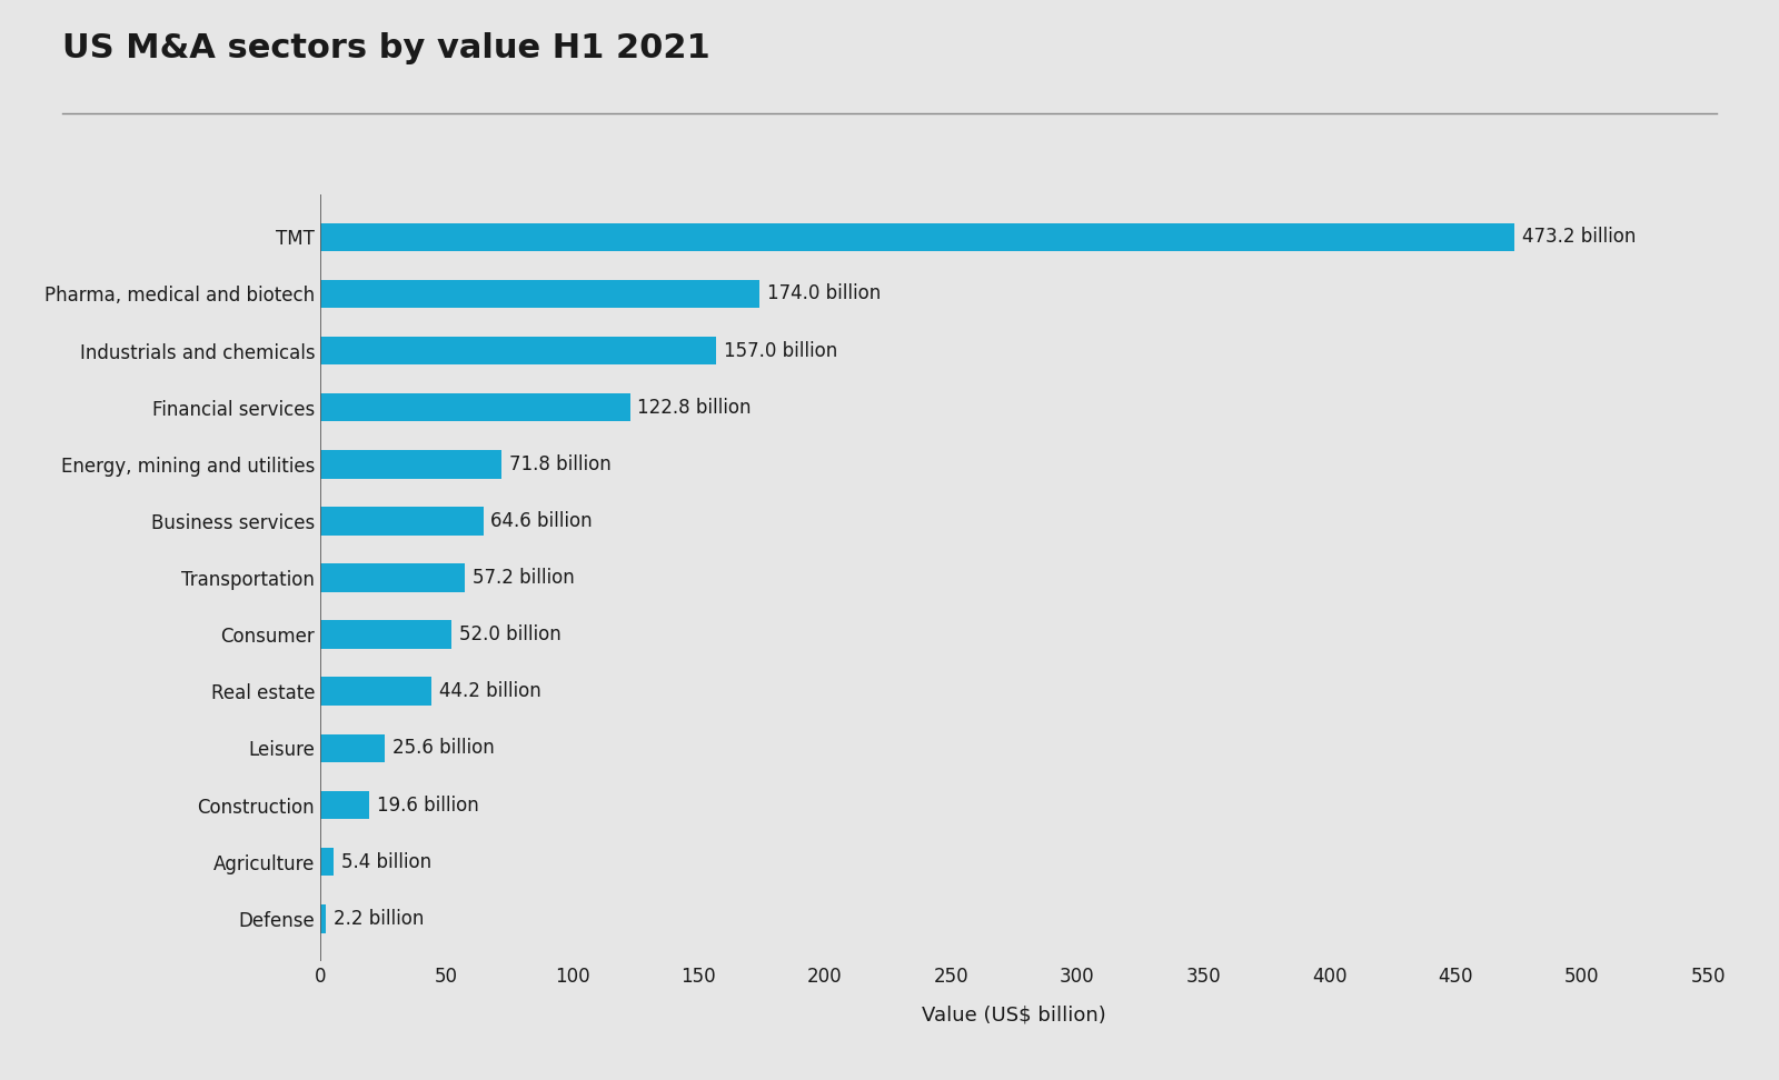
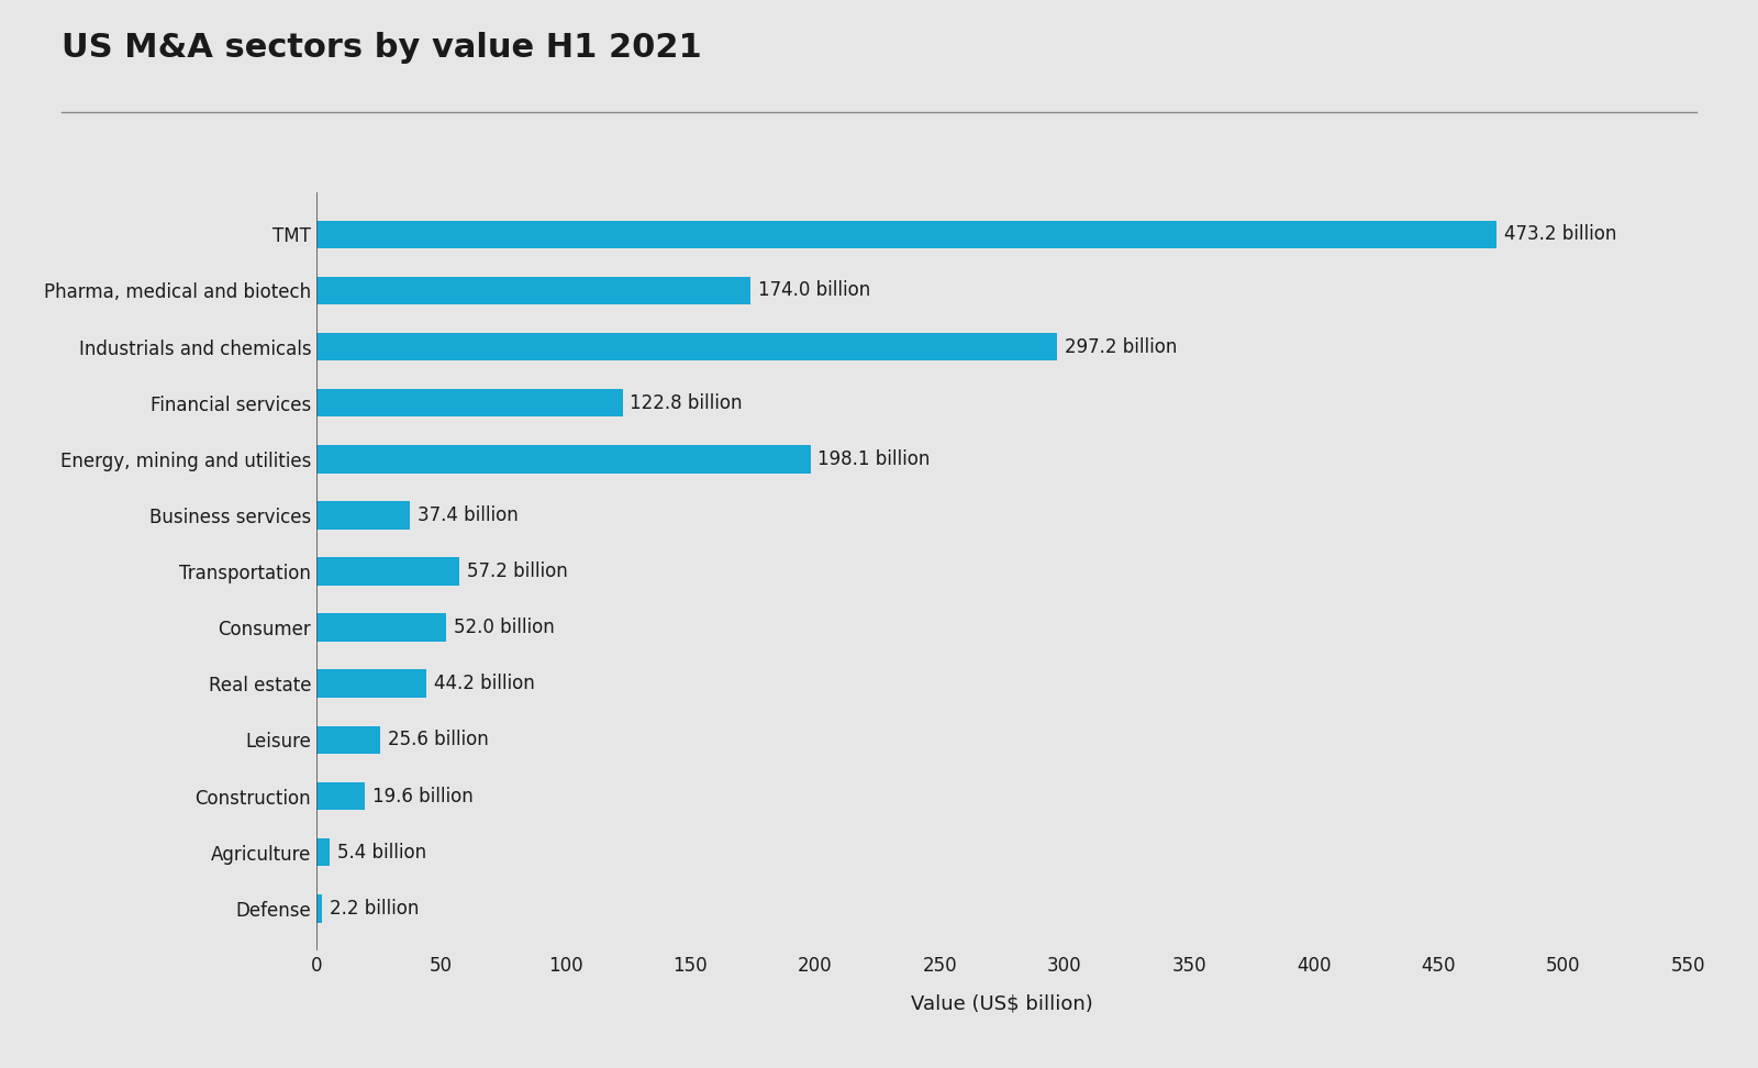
Industrials and chemicals: 157.0 -> 297.2
Energy, mining and utilities: 71.8 -> 198.1
Business services: 64.6 -> 37.4
